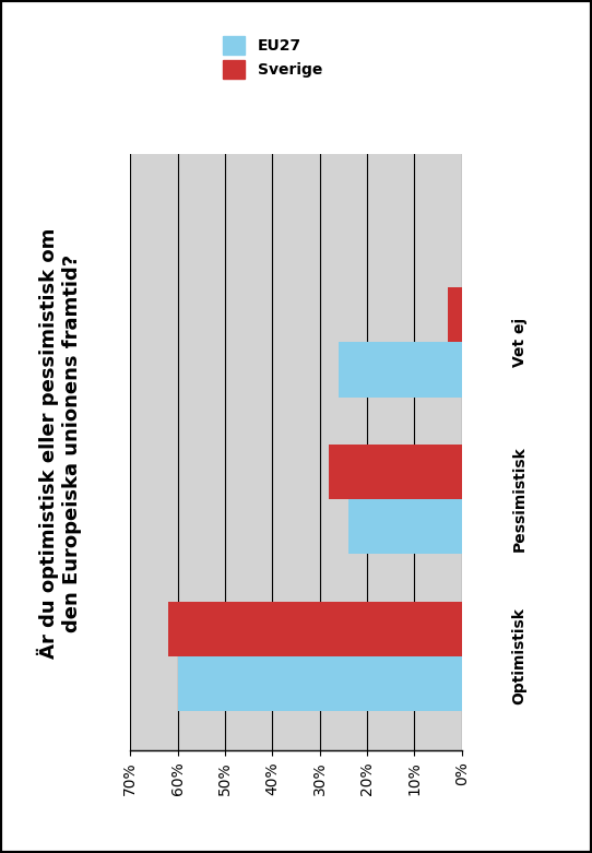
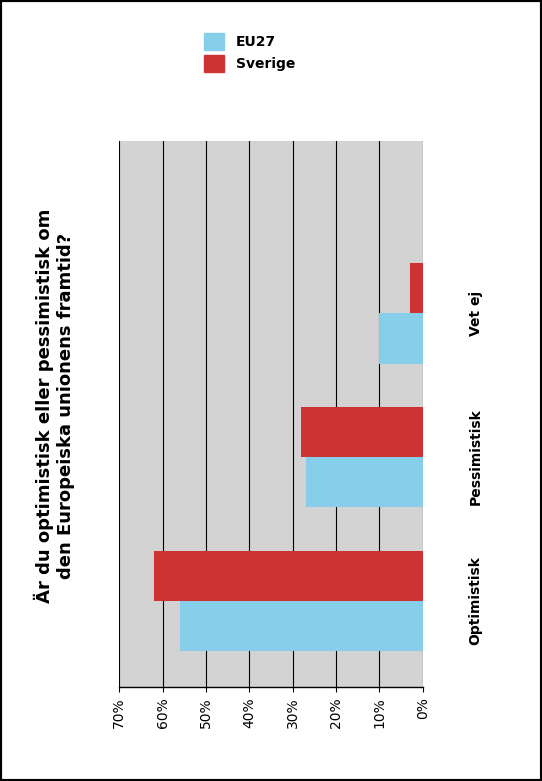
EU27/Vet ej: 26% -> 10%
EU27/Pessimistisk: 24% -> 27%
EU27/Optimistisk: 60% -> 56%
